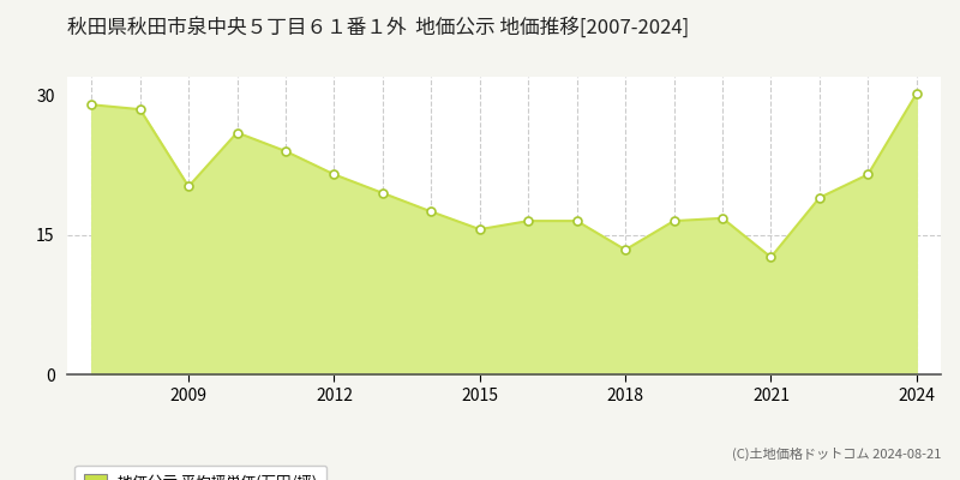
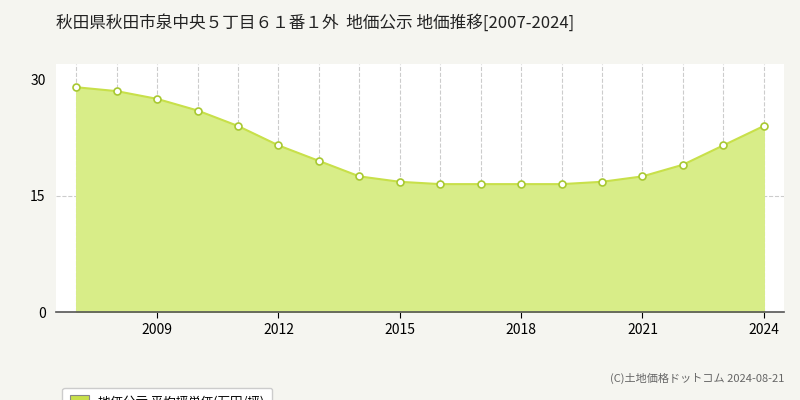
2009: 20.2 -> 27.5
2015: 15.6 -> 16.8
2018: 13.4 -> 16.5
2021: 12.6 -> 17.5
2024: 30.2 -> 24.0
